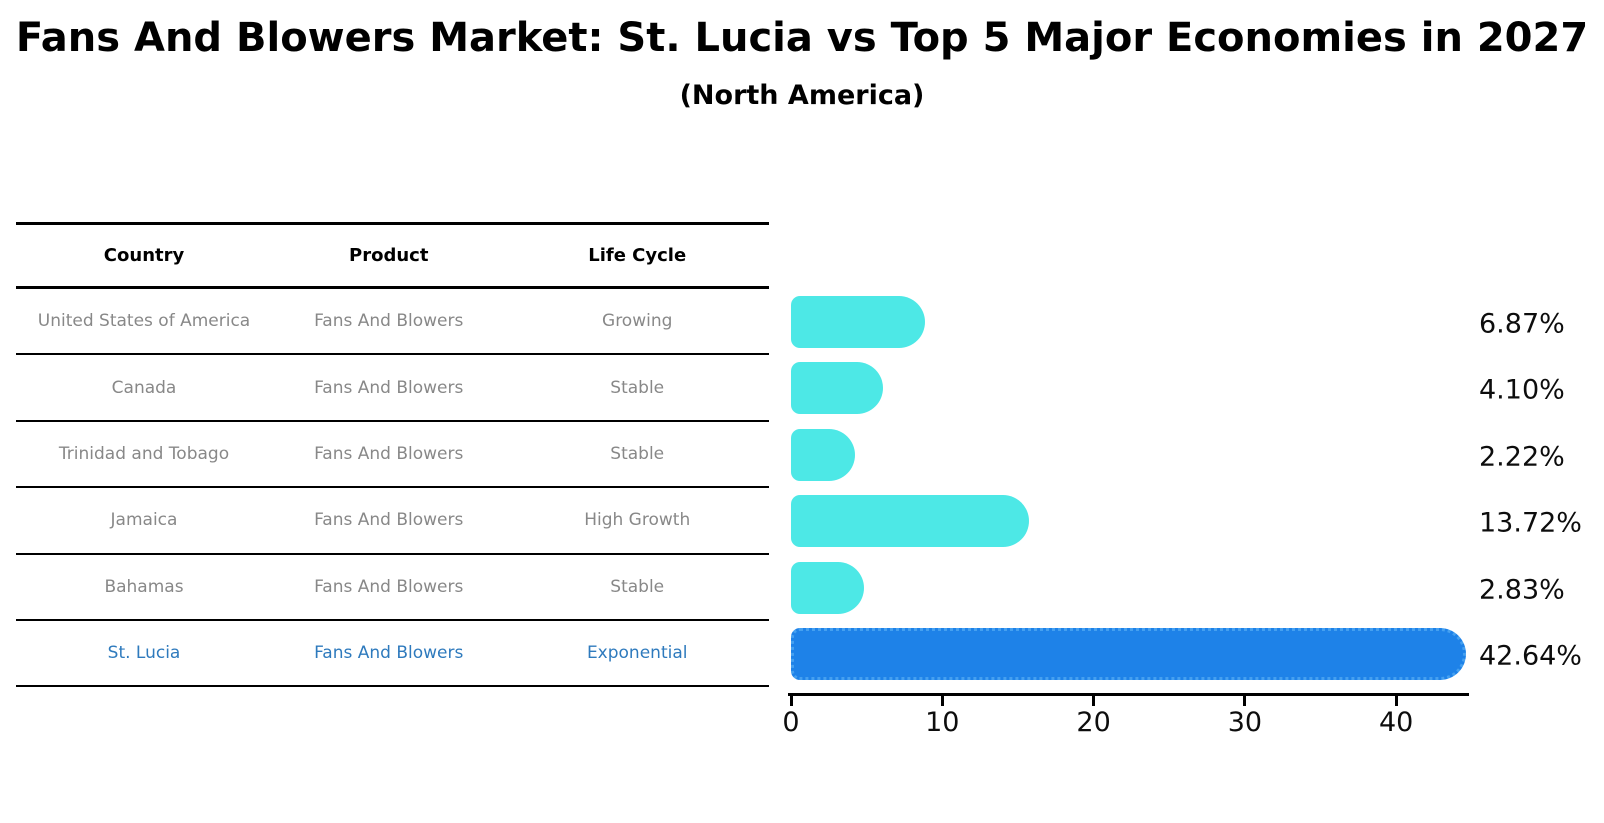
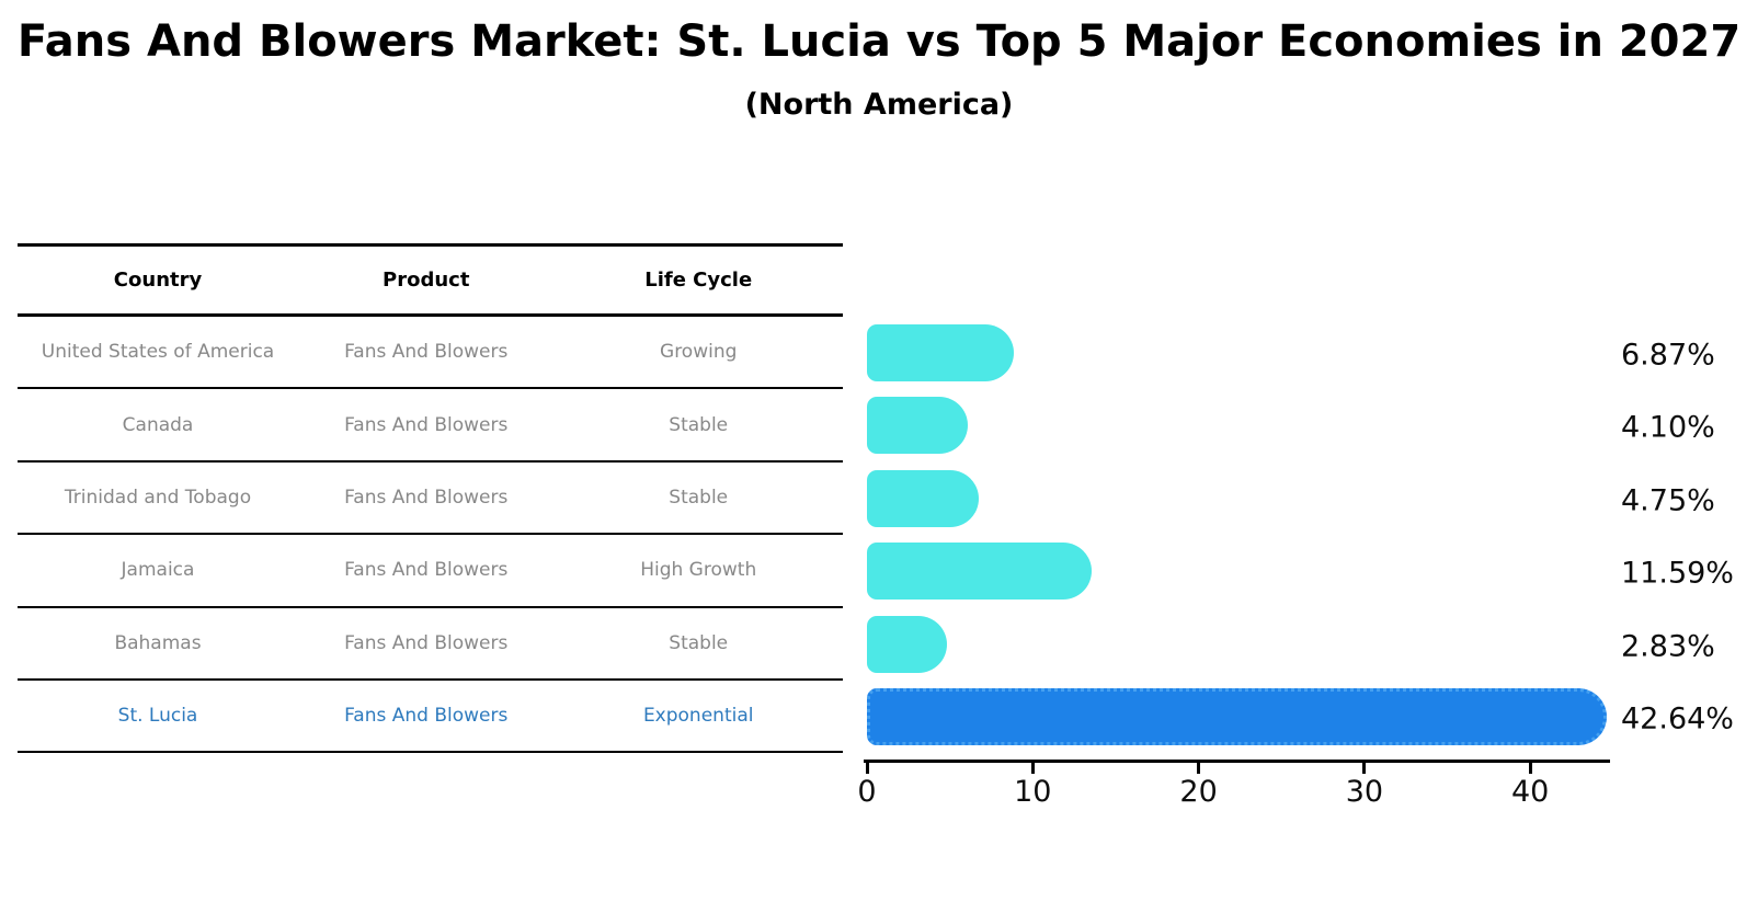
Trinidad and Tobago: 2.22% -> 4.75%
Jamaica: 13.72% -> 11.59%
